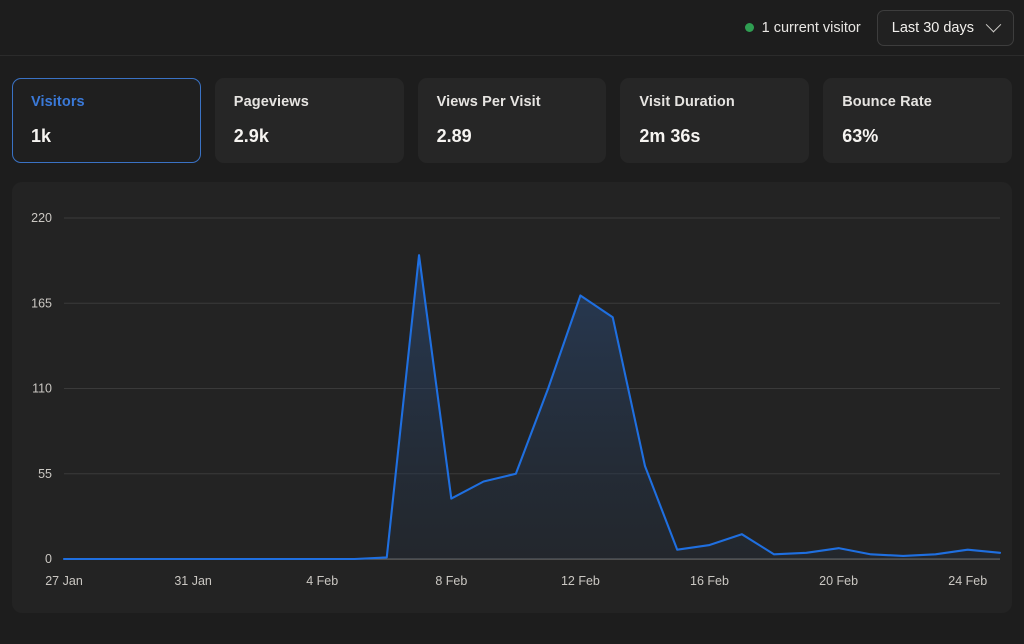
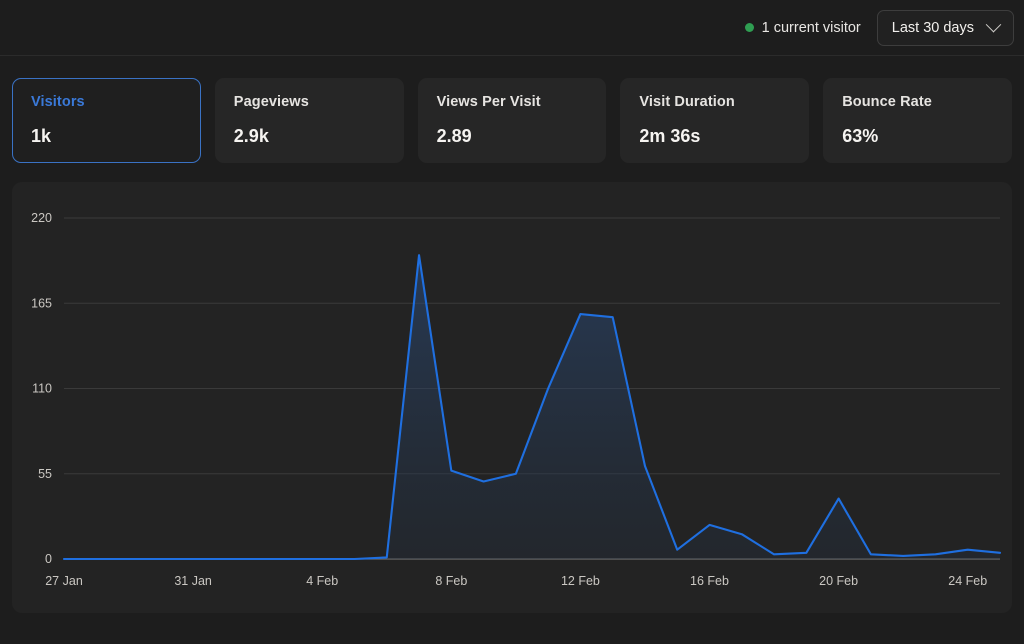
8 Feb: 39 -> 57
12 Feb: 170 -> 158
16 Feb: 9 -> 22
20 Feb: 7 -> 39
